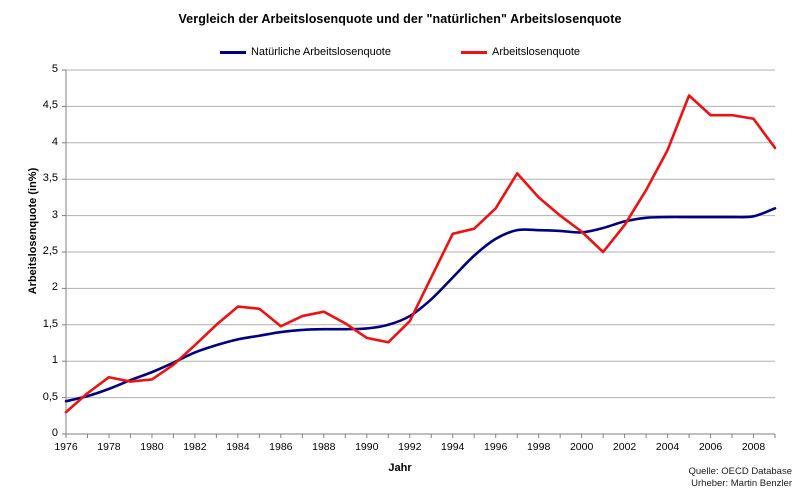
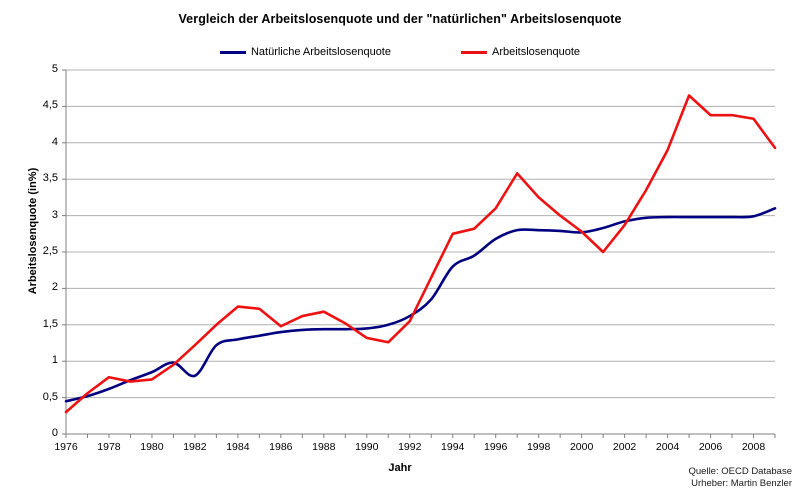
Natürliche Arbeitslosenquote/1982: 1.1 -> 0.8
Natürliche Arbeitslosenquote/1994: 2.1 -> 2.3
